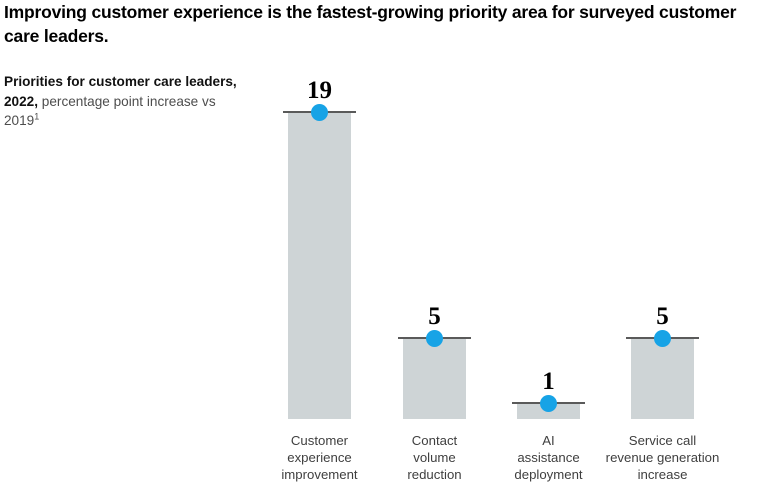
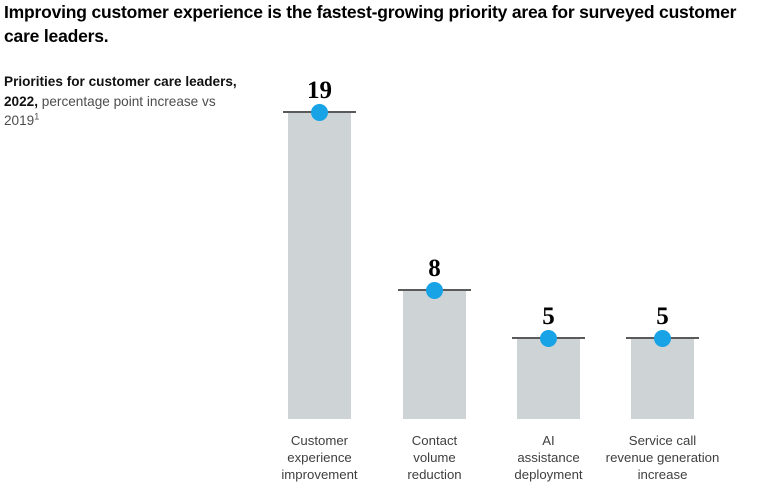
Contact volume reduction: 5 -> 8
AI assistance deployment: 1 -> 5
